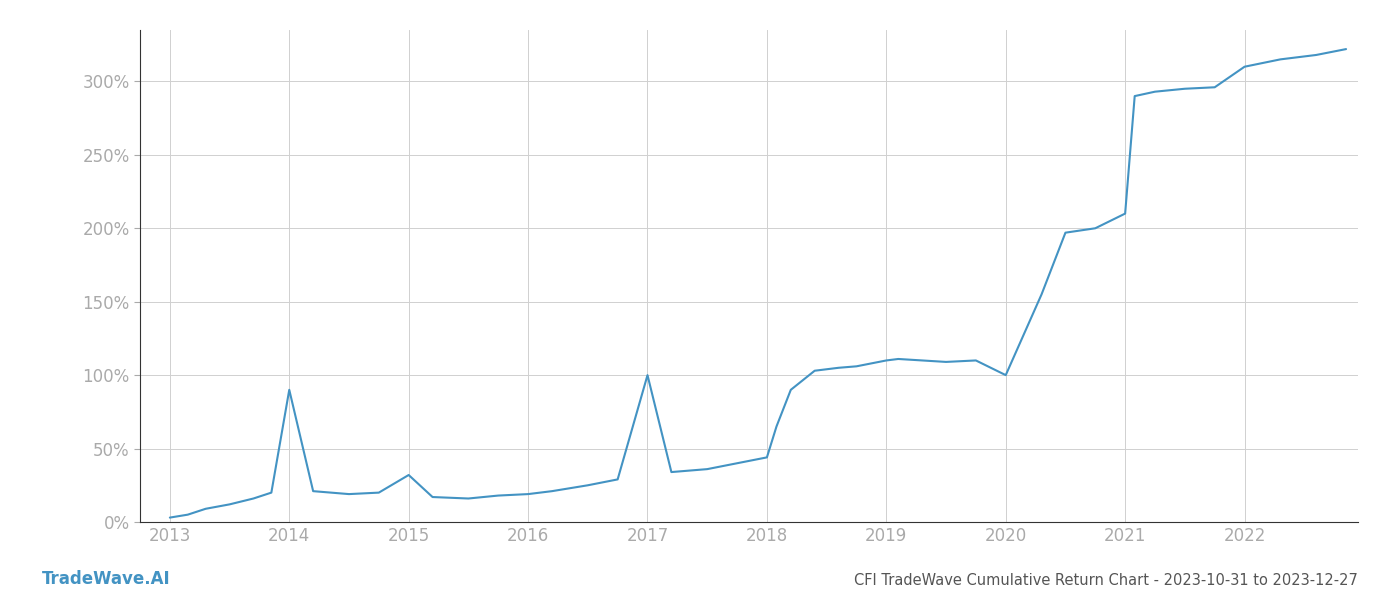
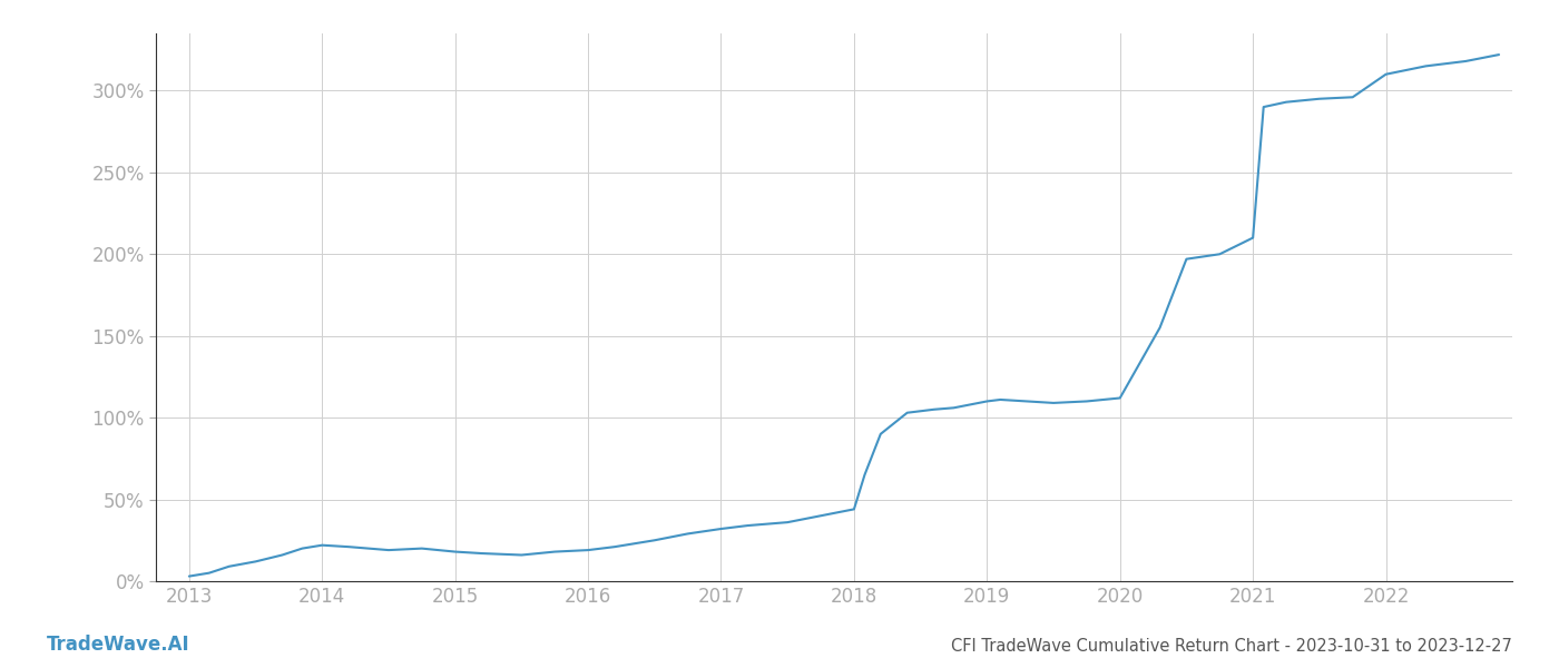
2014: 90% -> 22%
2015: 32% -> 18%
2017: 100% -> 32%
2020: 100% -> 112%
